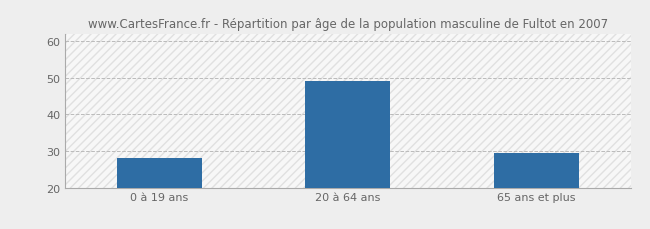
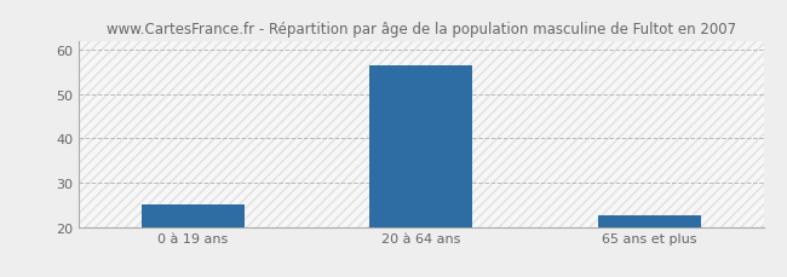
0 à 19 ans: 28.0 -> 25.0
20 à 64 ans: 49.0 -> 56.5
65 ans et plus: 29.5 -> 22.5
